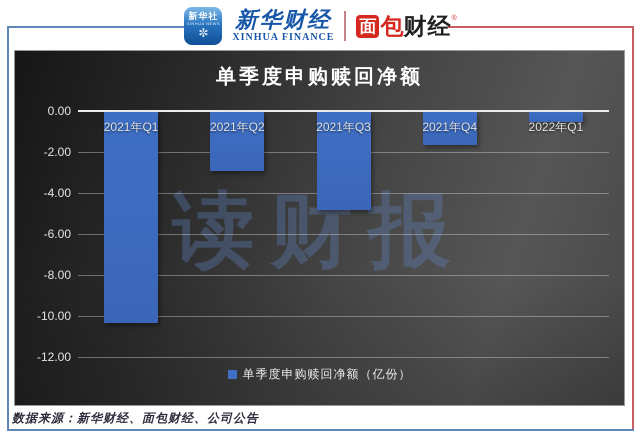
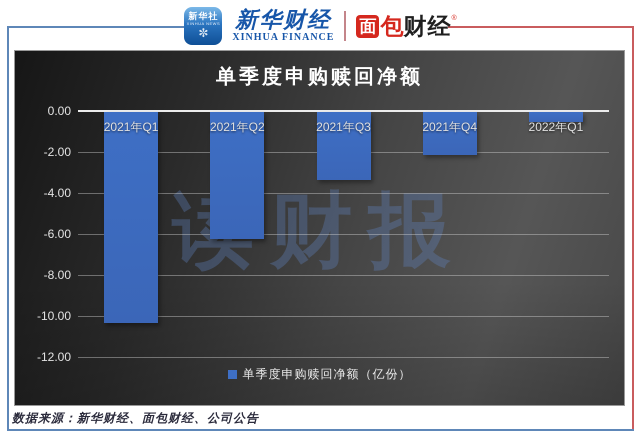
2021年Q2: -2.9 -> -6.2
2021年Q3: -4.8 -> -3.3
2021年Q4: -1.6 -> -2.1
